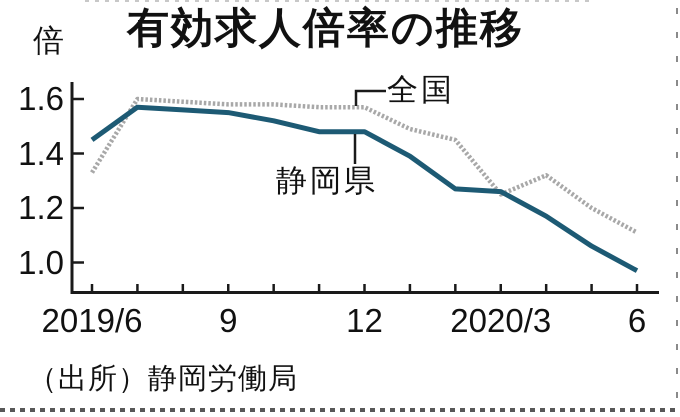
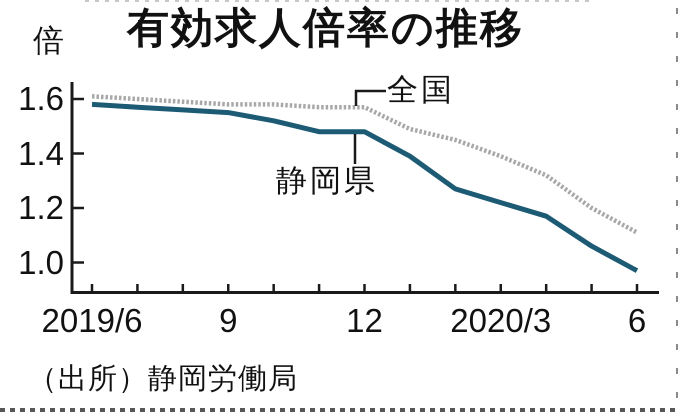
全国/2019/6: 1.33 -> 1.61
静岡県/2019/6: 1.45 -> 1.58
全国/2020/3: 1.25 -> 1.39
静岡県/2020/3: 1.26 -> 1.22
